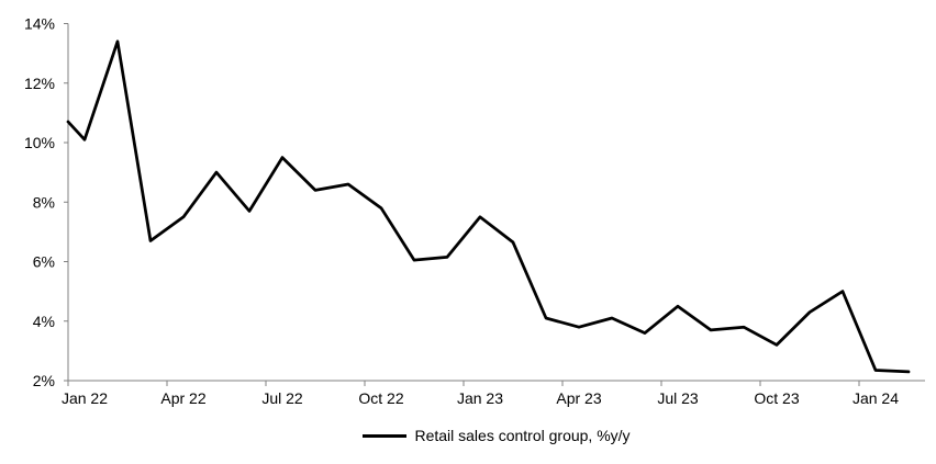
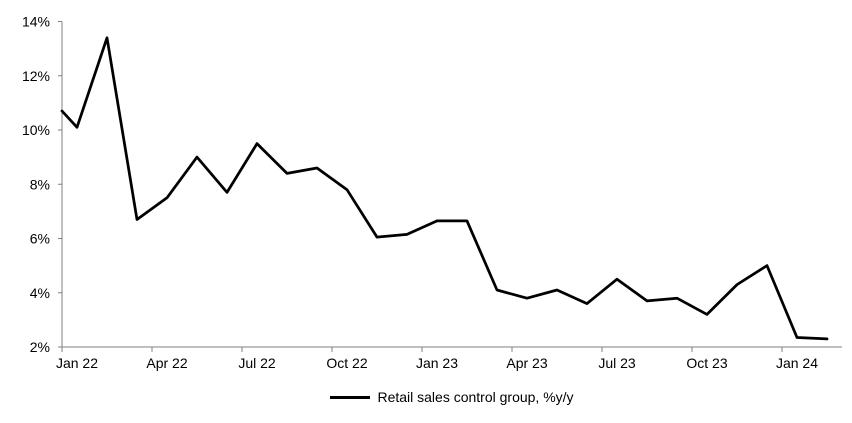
Jan 23: 7.5% -> 6.7%
